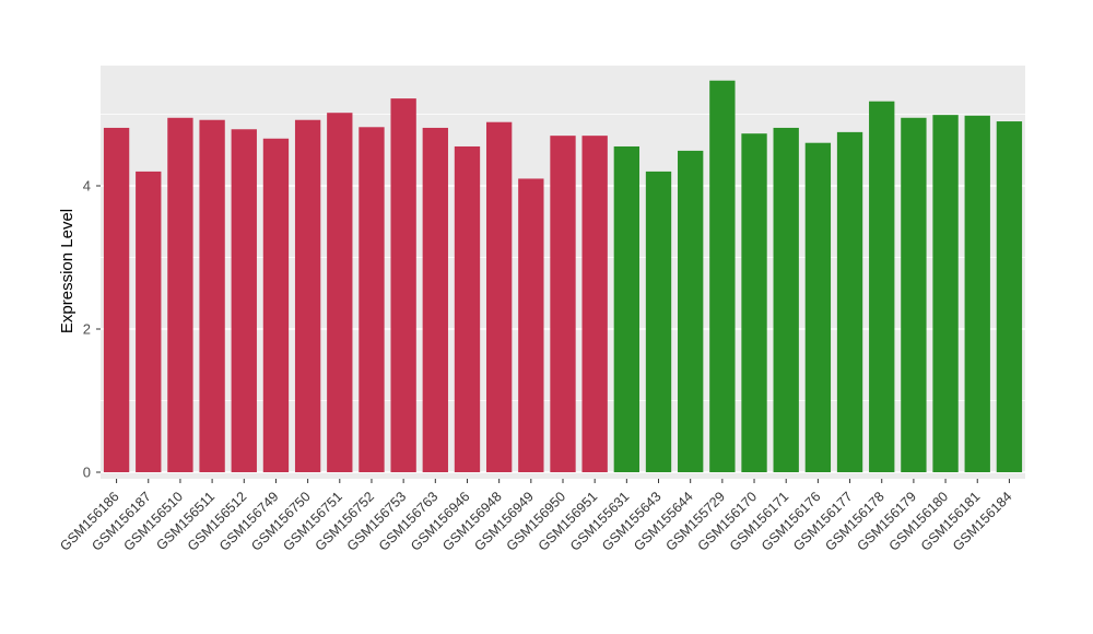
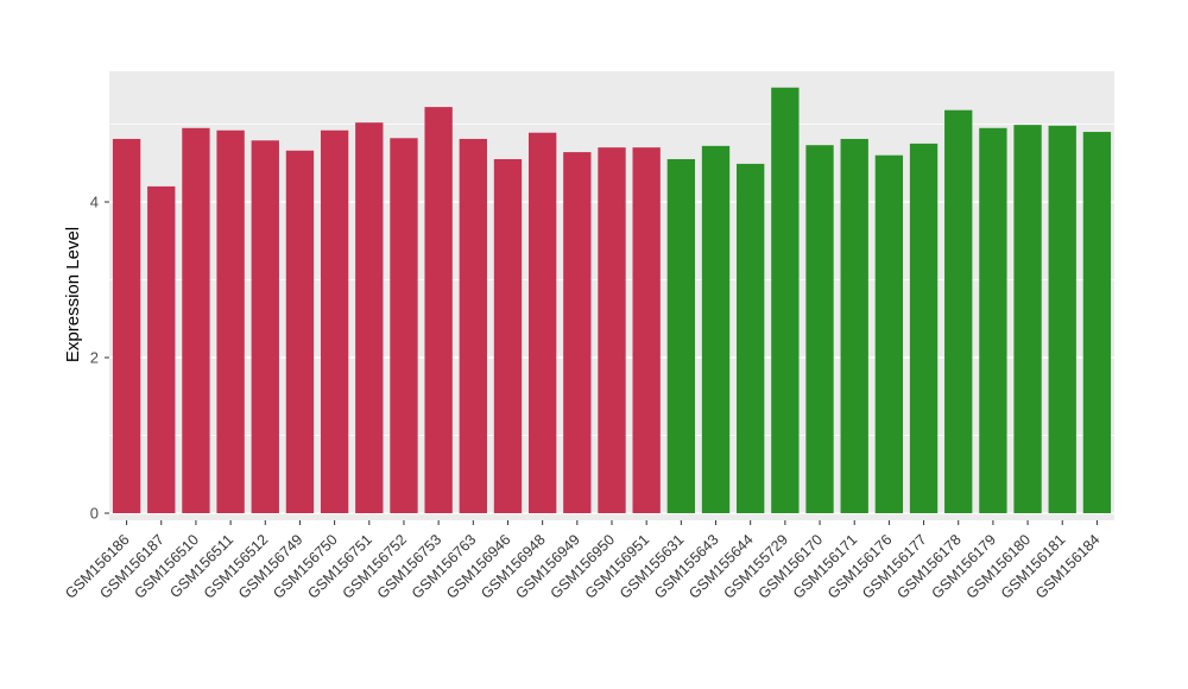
GSM156949: 4.1 -> 4.6
GSM155643: 4.2 -> 4.7
